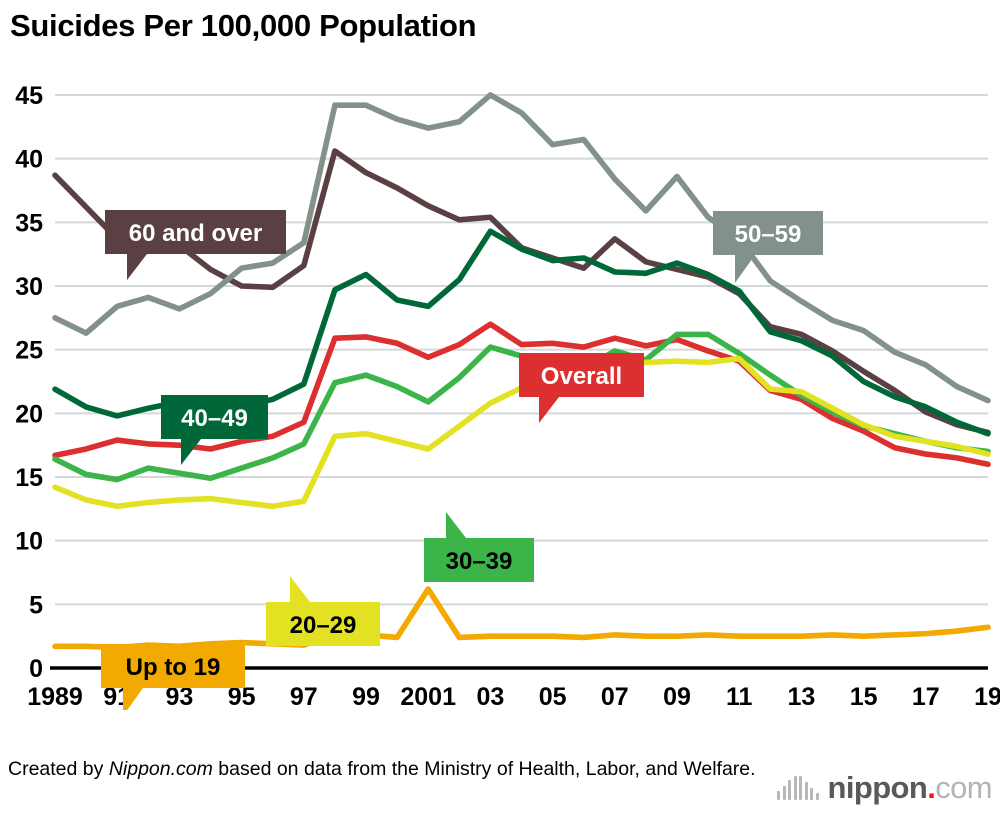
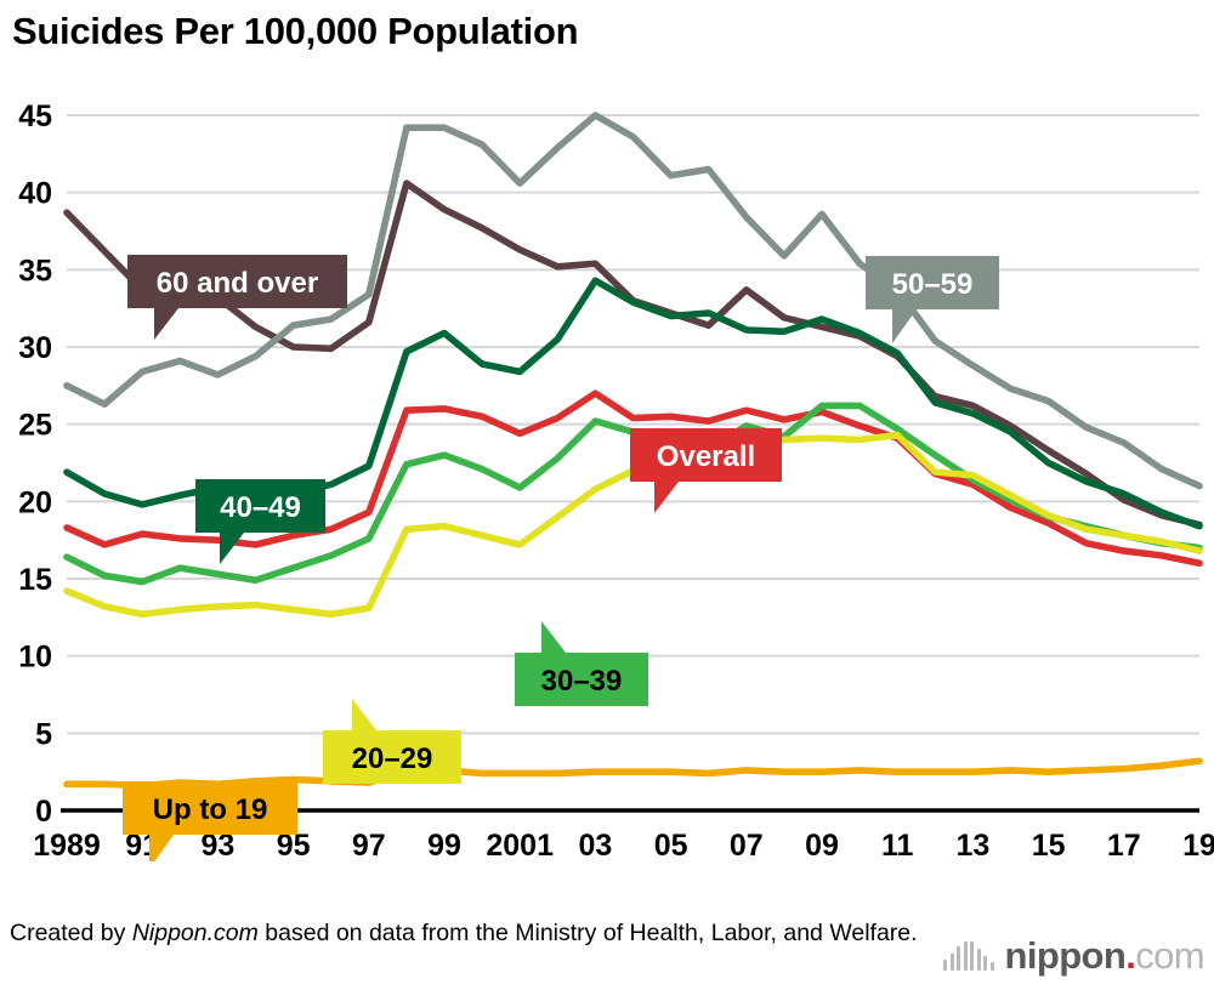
Overall/1989: 16.7 -> 18.3
50–59/2001: 42.4 -> 40.6
Up to 19/2001: 6.2 -> 2.4
